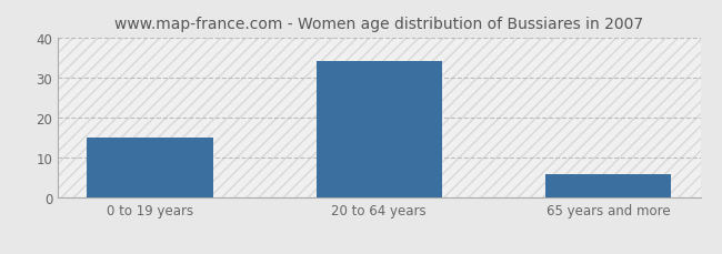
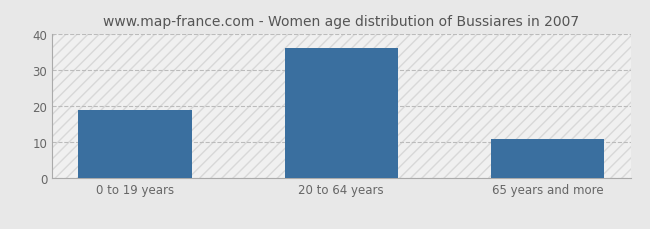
0 to 19 years: 15 -> 19
20 to 64 years: 34 -> 36
65 years and more: 6 -> 11
